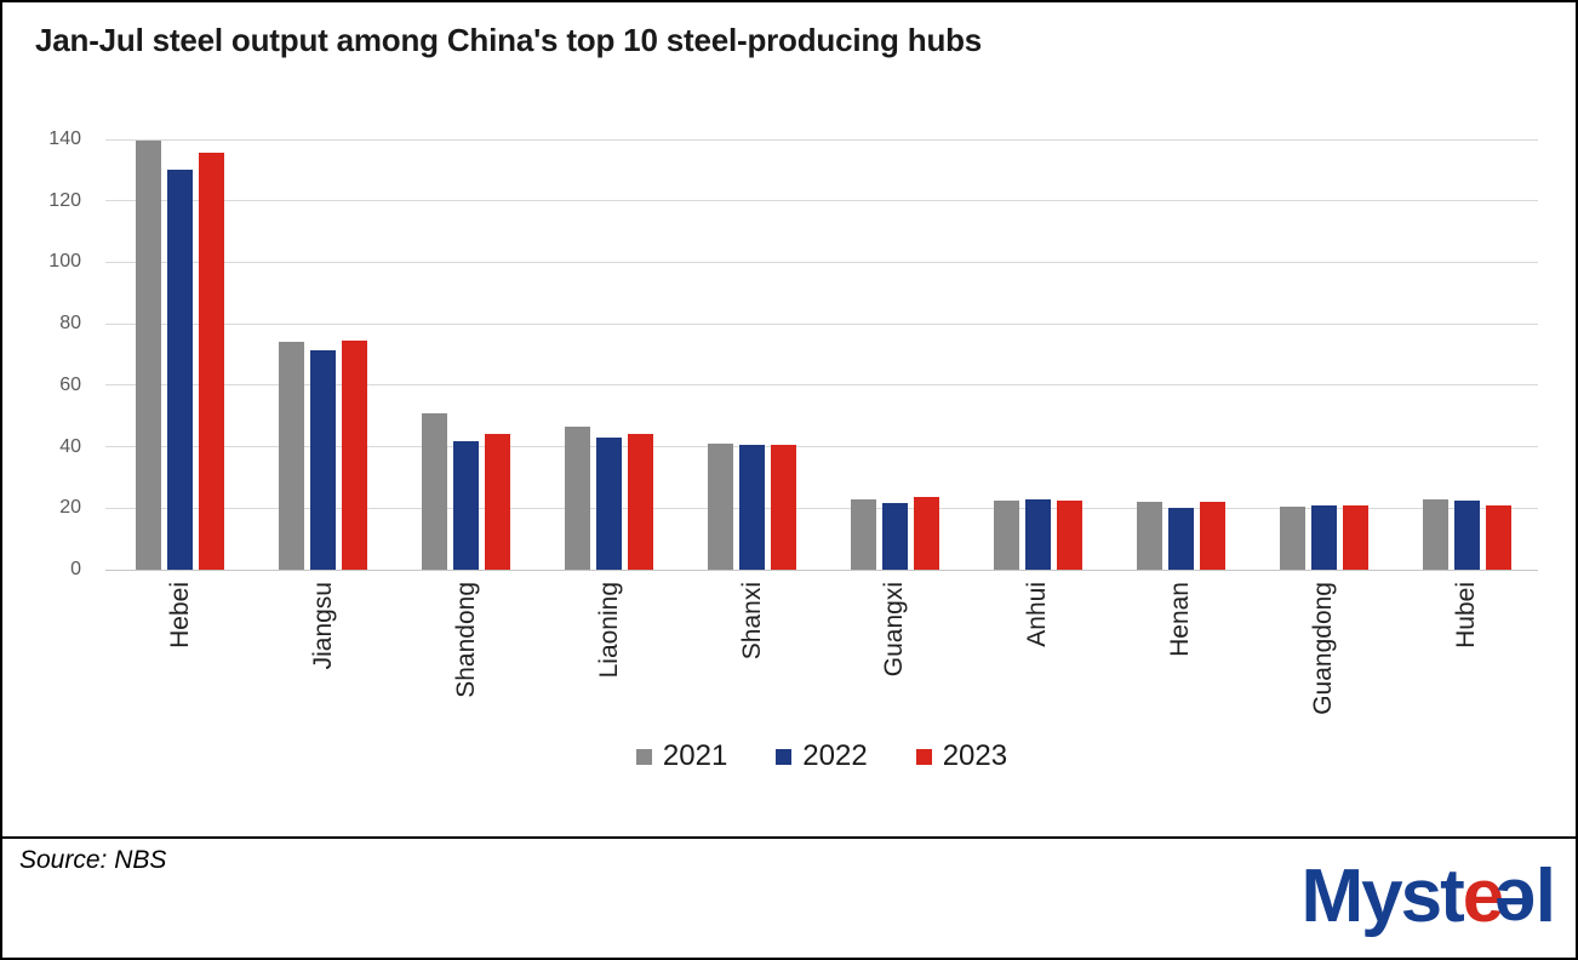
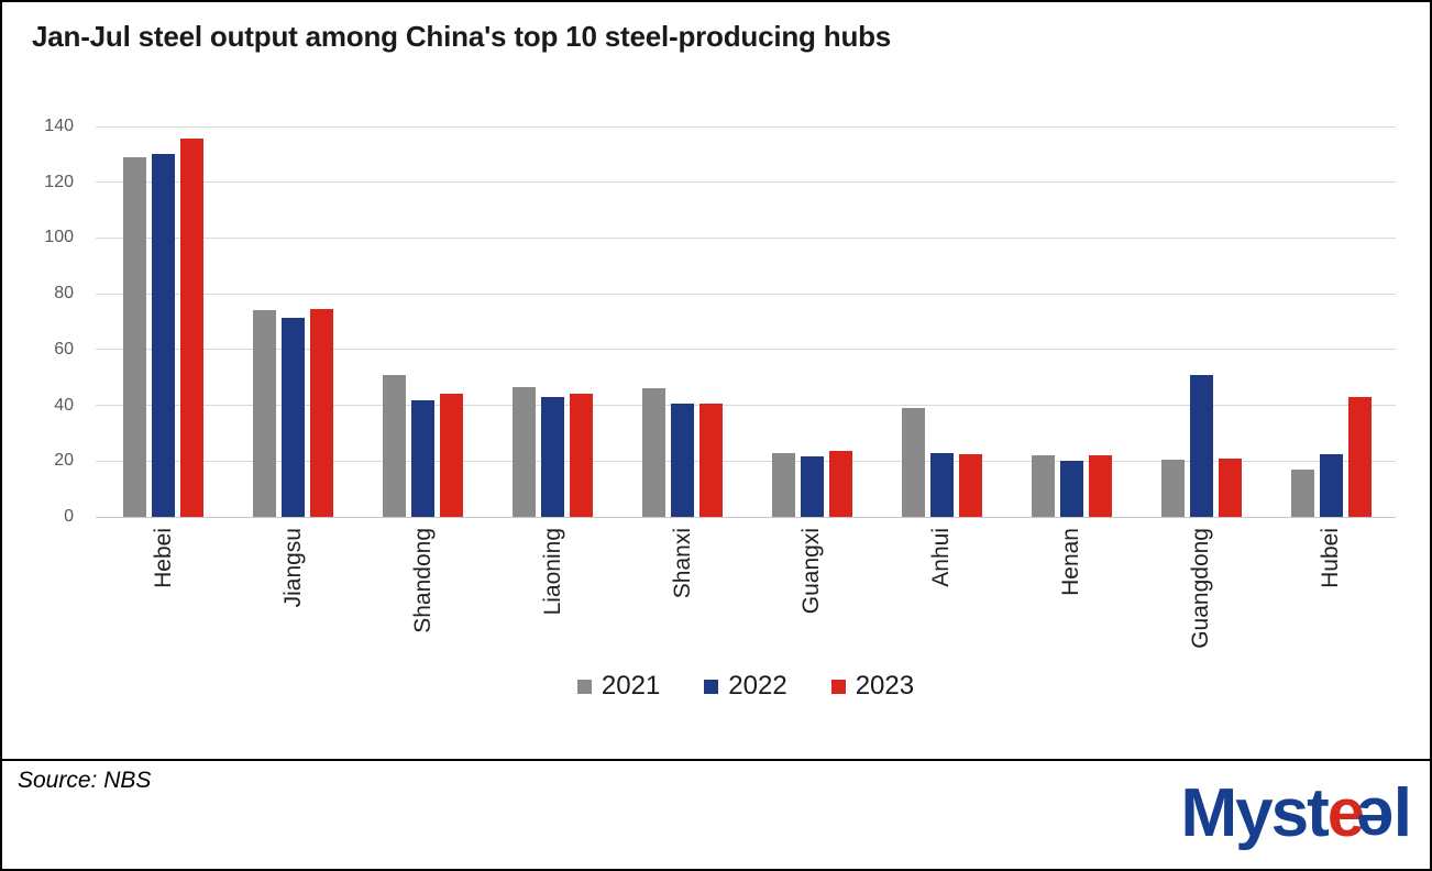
2021/Hebei: 140 -> 129
2021/Shanxi: 41 -> 46
2021/Anhui: 22 -> 39
2022/Guangdong: 21 -> 51
2021/Hubei: 23 -> 17
2023/Hubei: 21 -> 43
